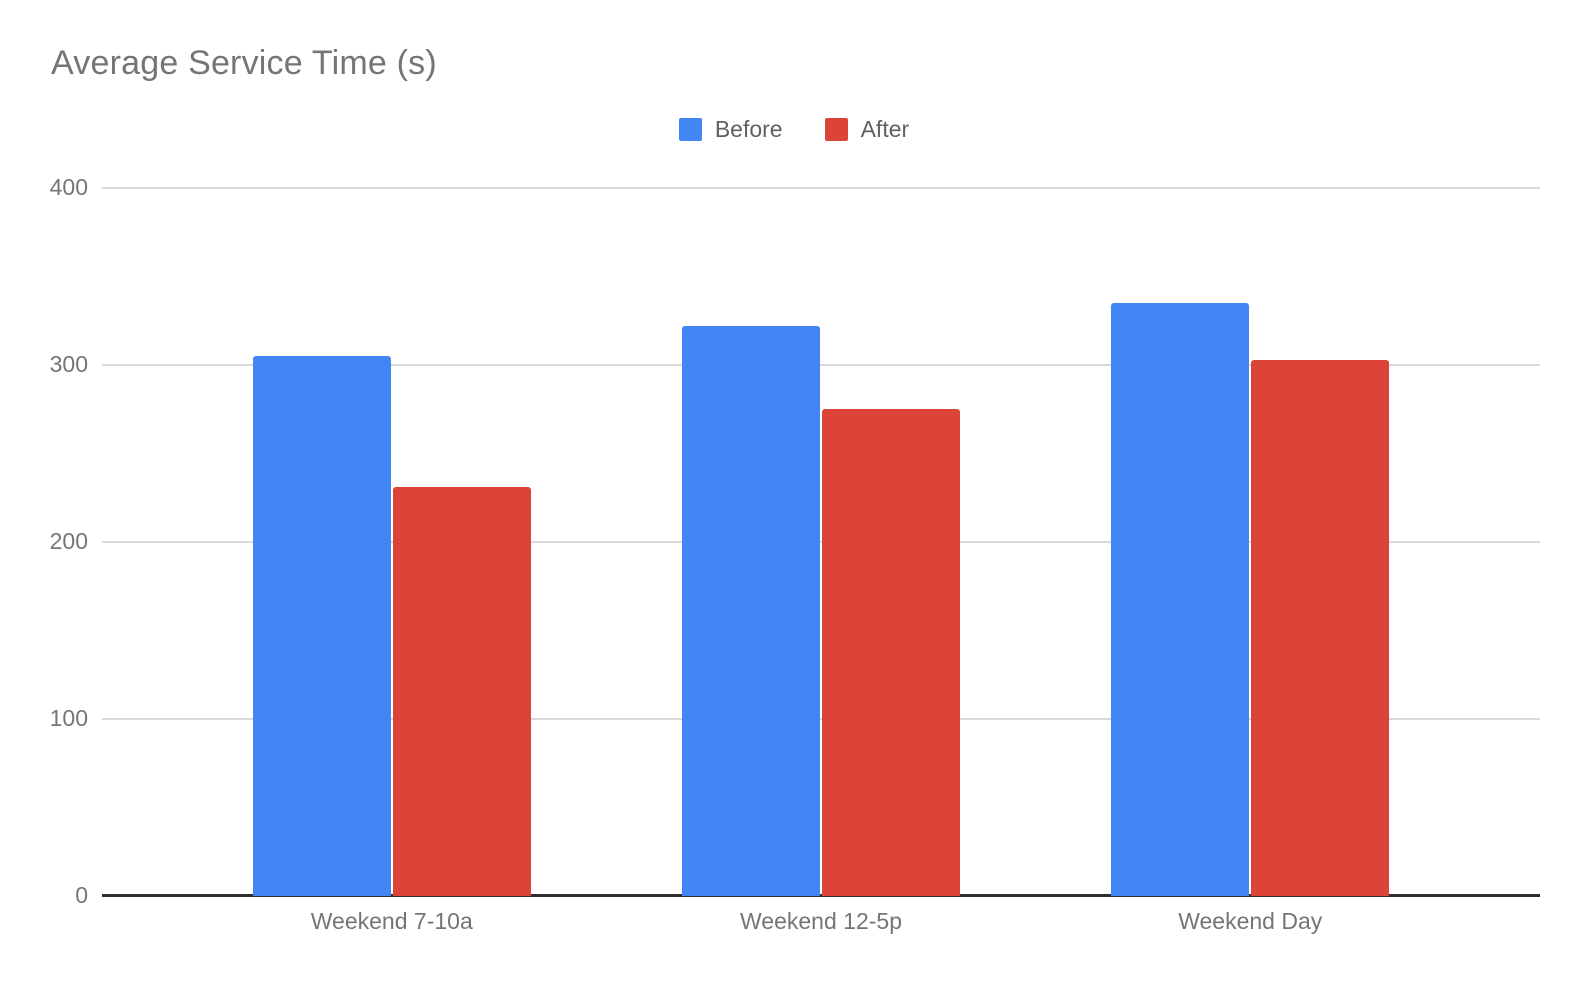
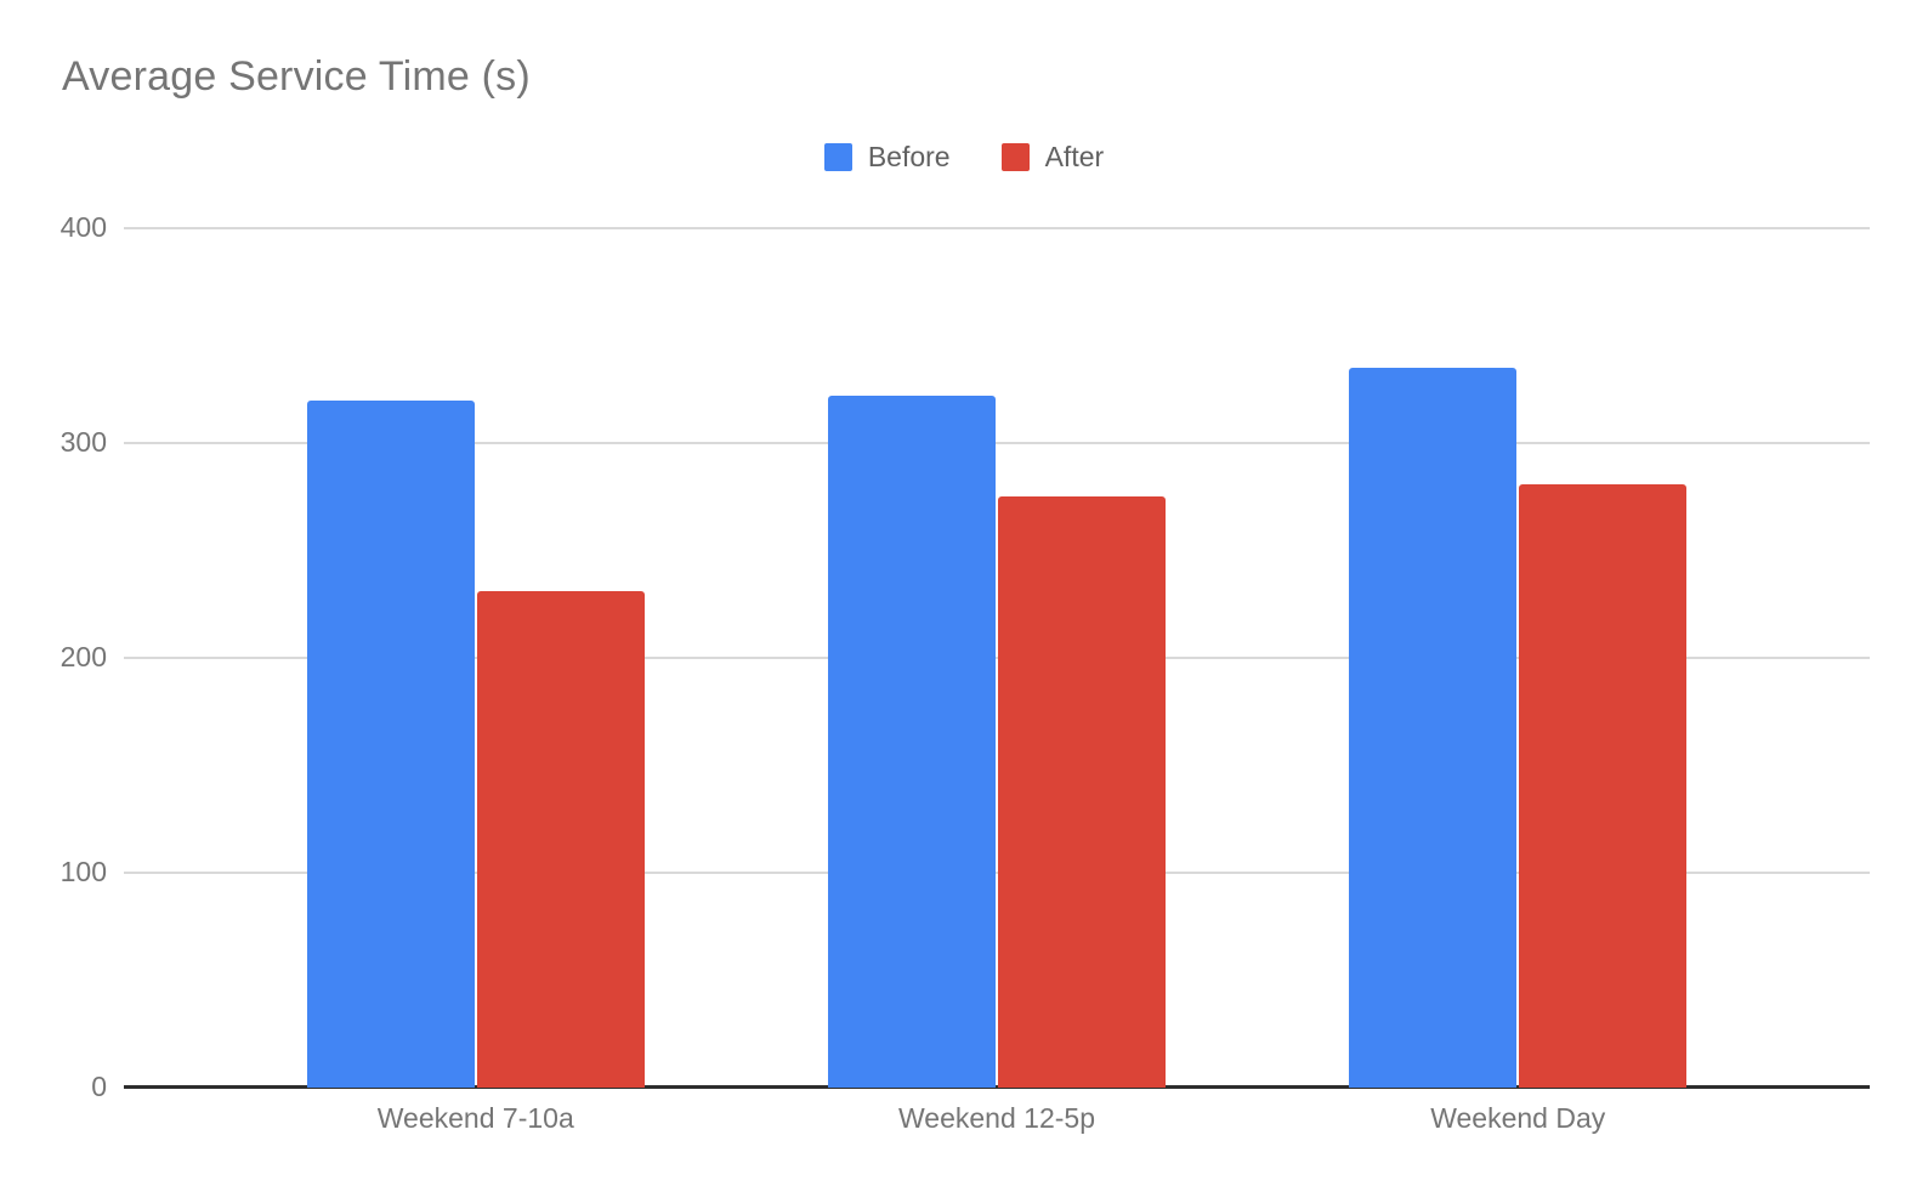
Before/Weekend 7-10a: 305 -> 320
After/Weekend Day: 303 -> 281
